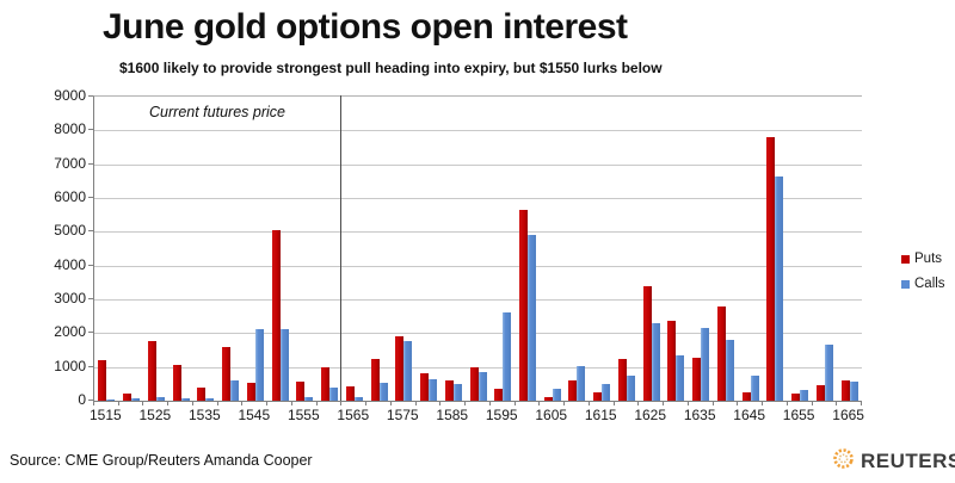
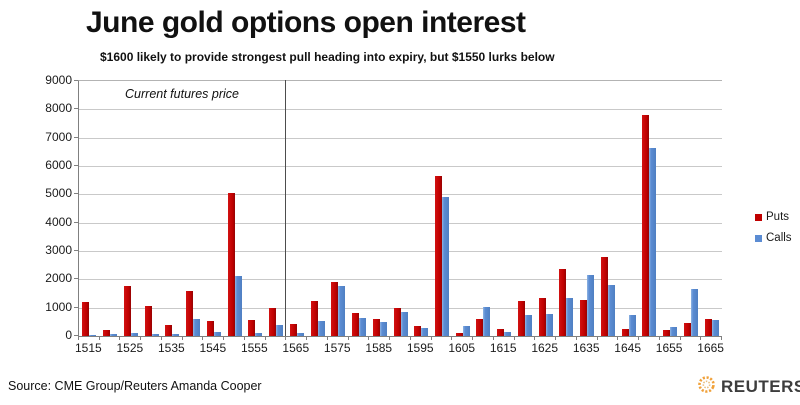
Calls/1545: 2100 -> 200
Calls/1595: 2600 -> 300
Calls/1615: 500 -> 200
Puts/1625: 3400 -> 1300
Calls/1625: 2300 -> 800
